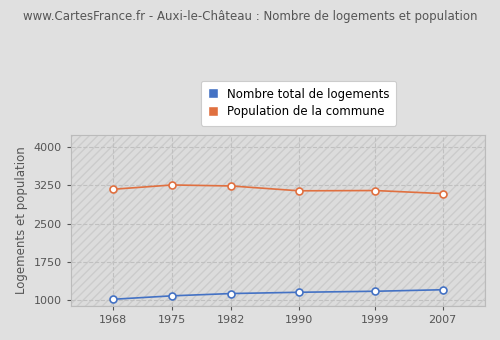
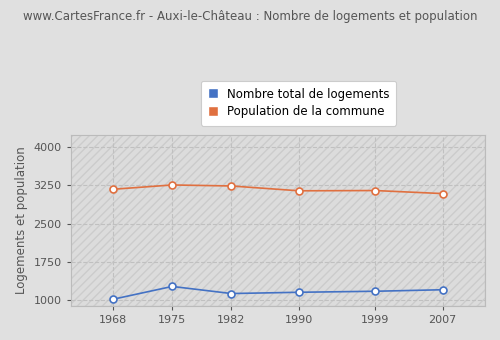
Nombre total de logements/1975: 1080 -> 1260
